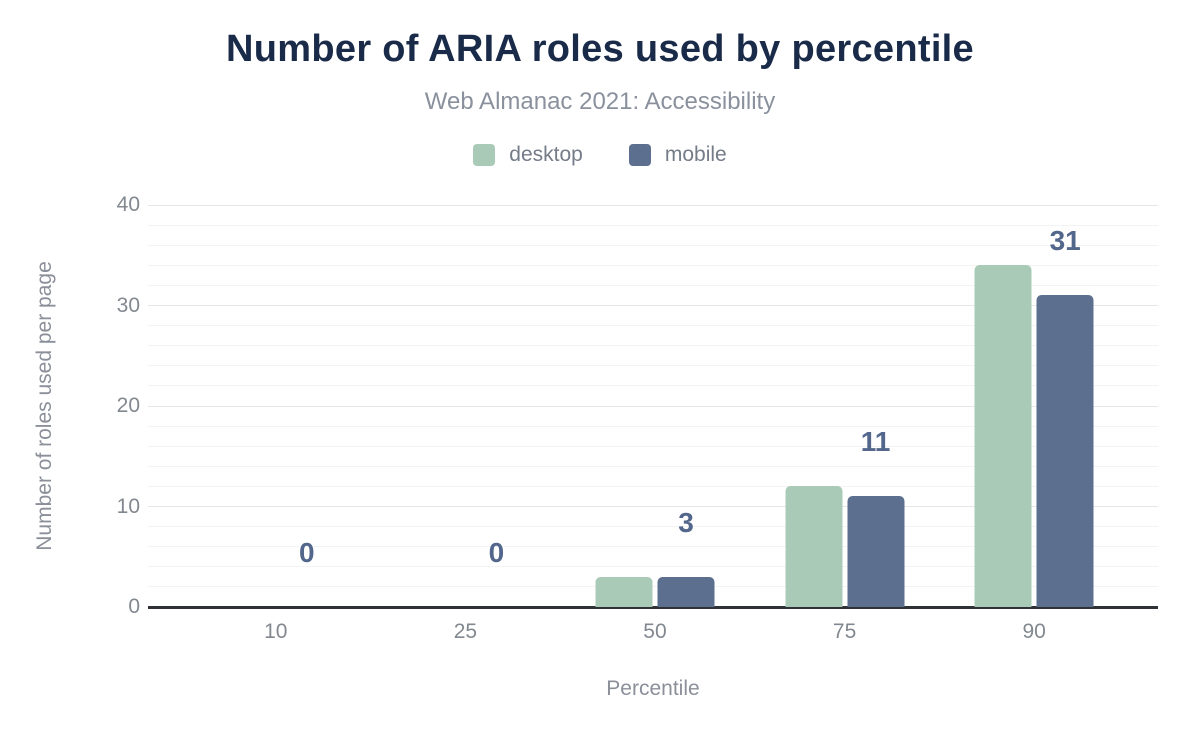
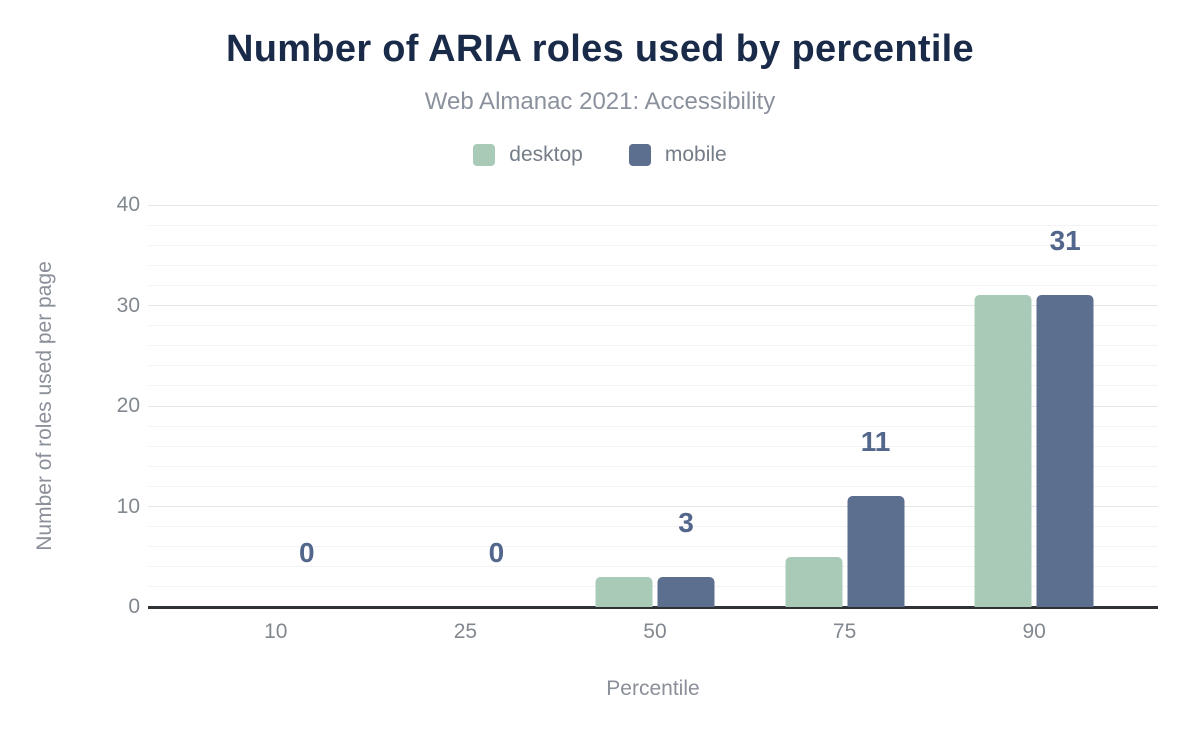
desktop/75: 12 -> 5
desktop/90: 34 -> 31
